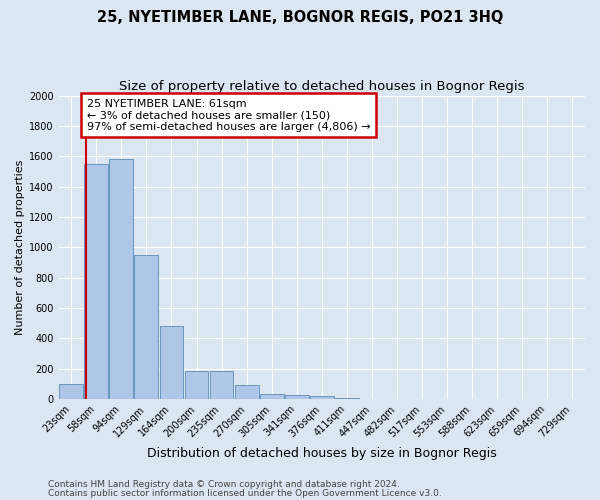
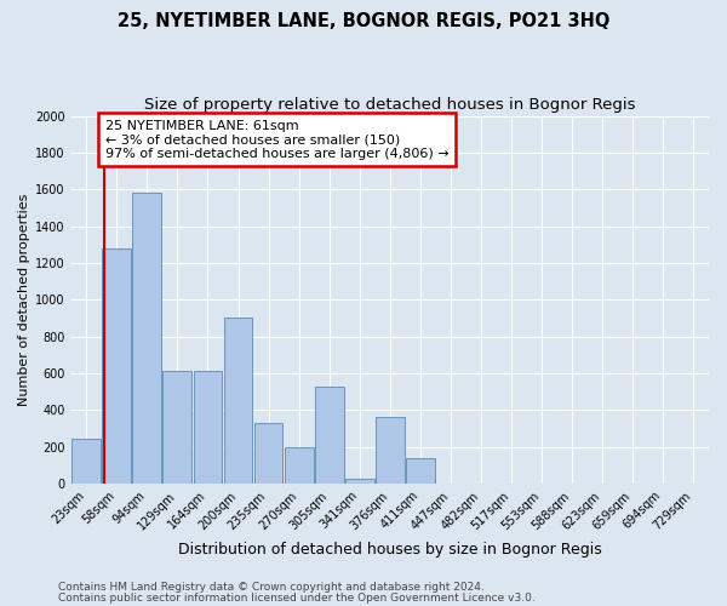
23sqm: 100 -> 240
58sqm: 1550 -> 1280
129sqm: 950 -> 610
164sqm: 480 -> 610
200sqm: 180 -> 900
235sqm: 180 -> 330
270sqm: 90 -> 200
305sqm: 40 -> 530
376sqm: 20 -> 360
411sqm: 0 -> 140
